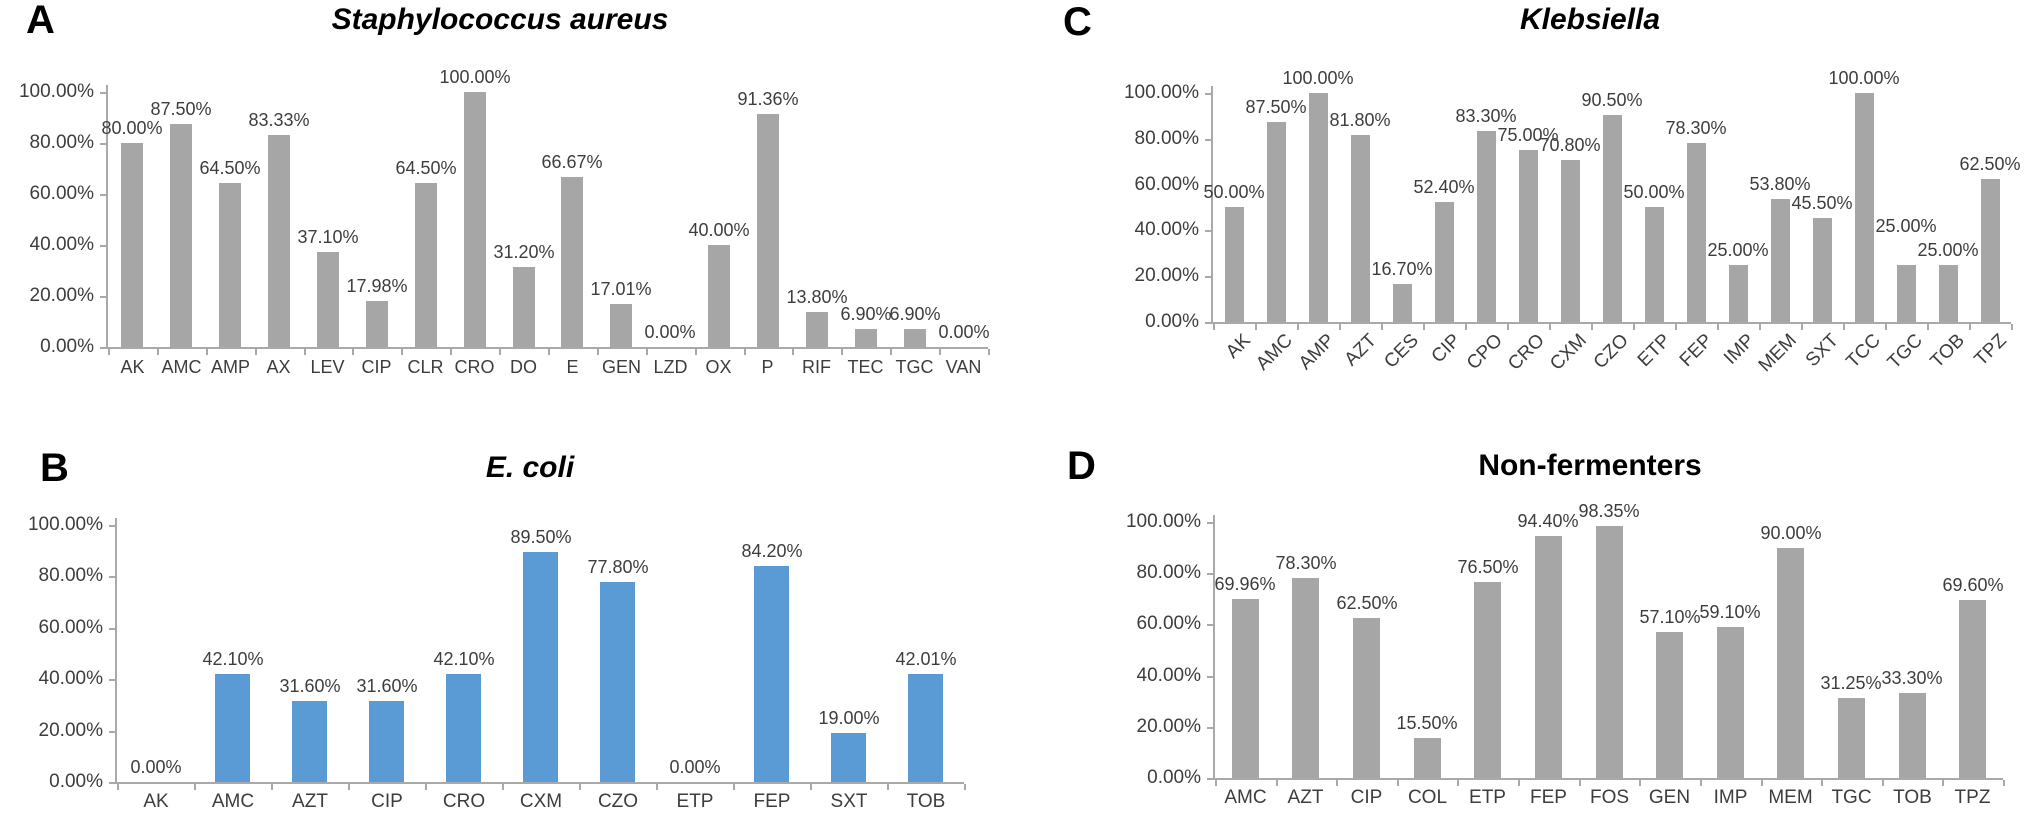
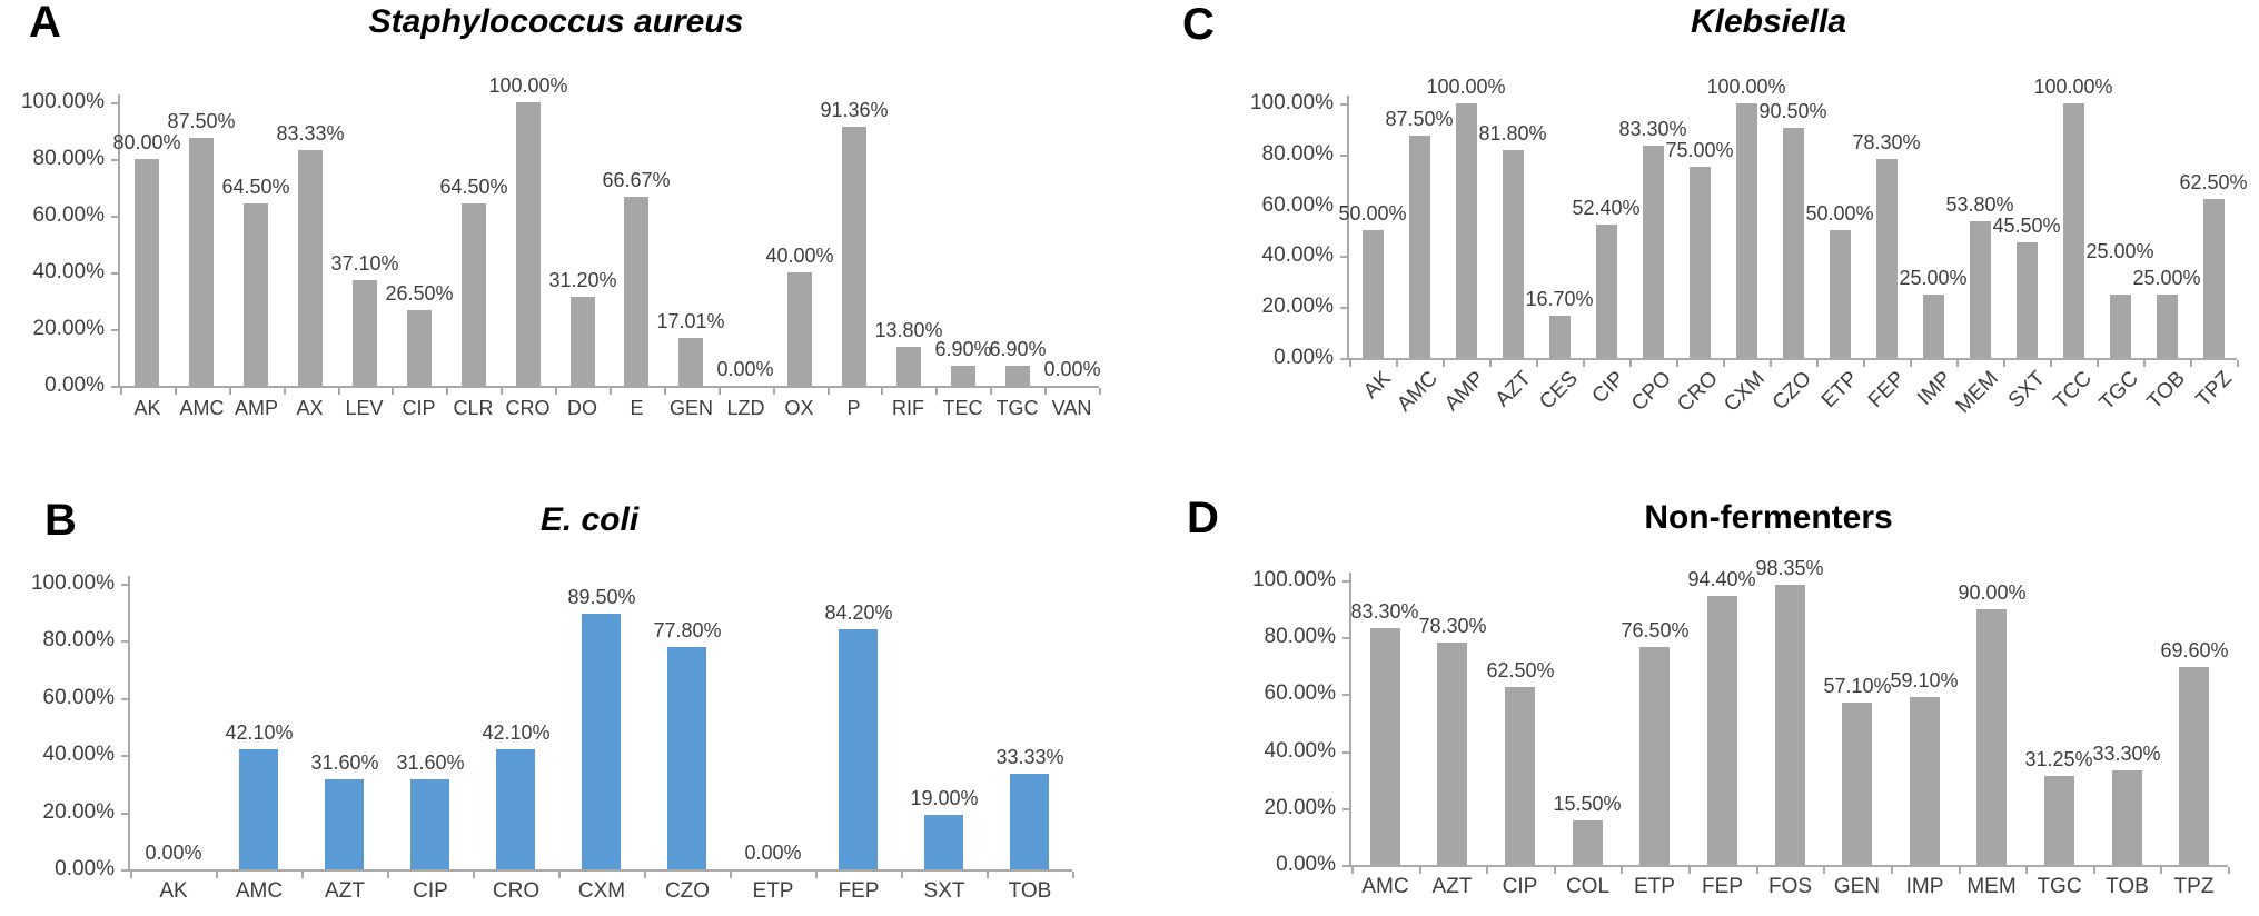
Staphylococcus aureus/CIP: 17.98% -> 26.50%
E. coli/TOB: 42.01% -> 33.33%
Klebsiella/CXM: 70.80% -> 100.00%
Non-fermenters/AMC: 69.96% -> 83.30%
